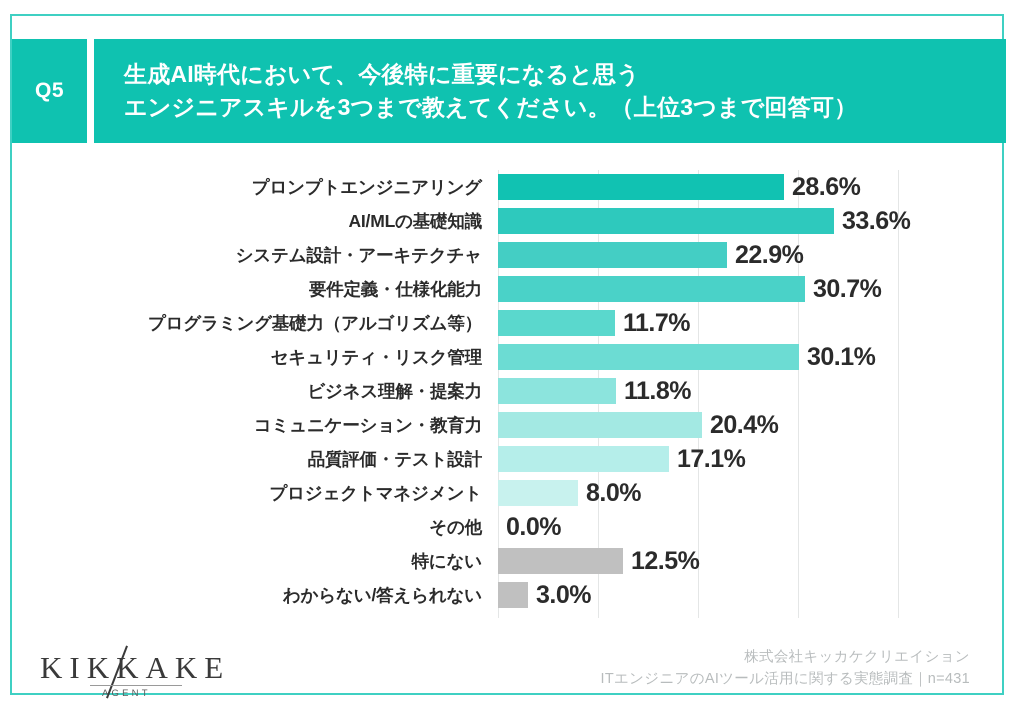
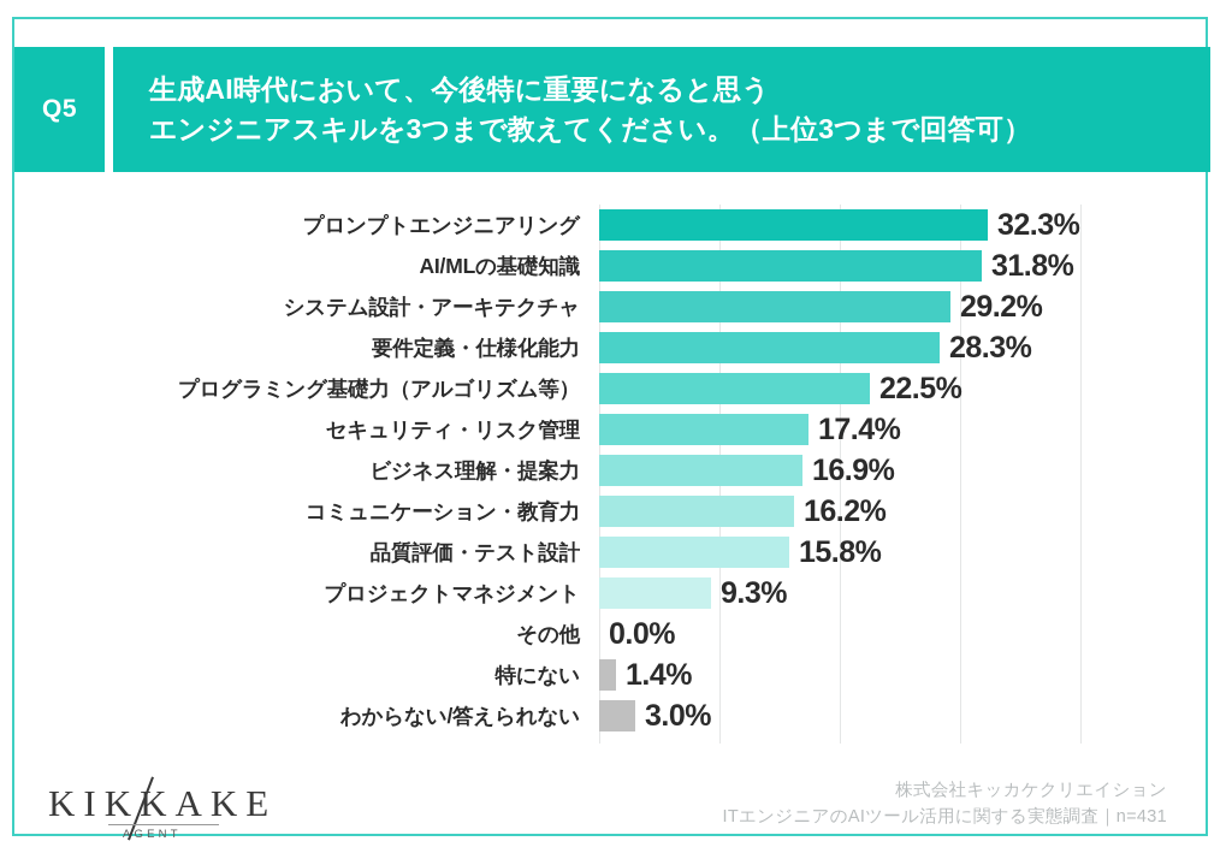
プロンプトエンジニアリング: 28.6% -> 32.3%
AI/MLの基礎知識: 33.6% -> 31.8%
システム設計・アーキテクチャ: 22.9% -> 29.2%
要件定義・仕様化能力: 30.7% -> 28.3%
プログラミング基礎力（アルゴリズム等）: 11.7% -> 22.5%
セキュリティ・リスク管理: 30.1% -> 17.4%
ビジネス理解・提案力: 11.8% -> 16.9%
コミュニケーション・教育力: 20.4% -> 16.2%
品質評価・テスト設計: 17.1% -> 15.8%
プロジェクトマネジメント: 8.0% -> 9.3%
特にない: 12.5% -> 1.4%
